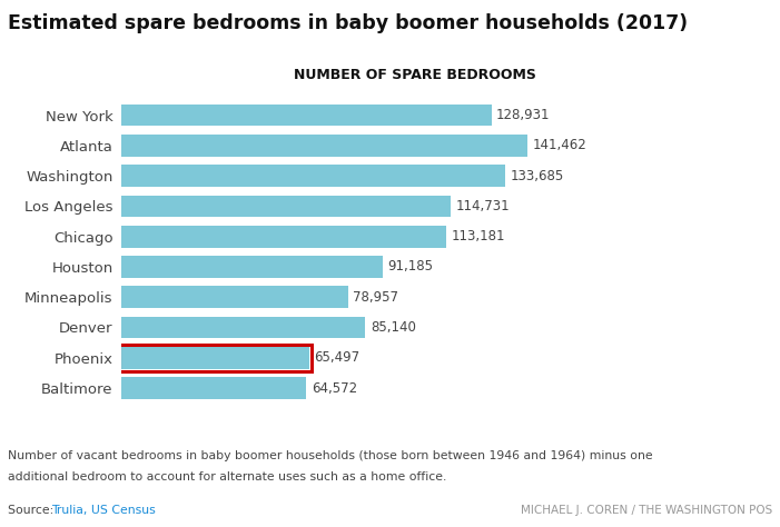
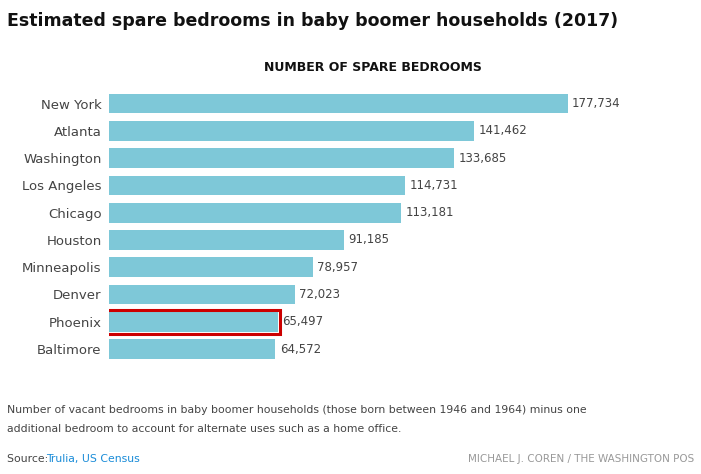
New York: 128,931 -> 177,734
Denver: 85,140 -> 72,023
